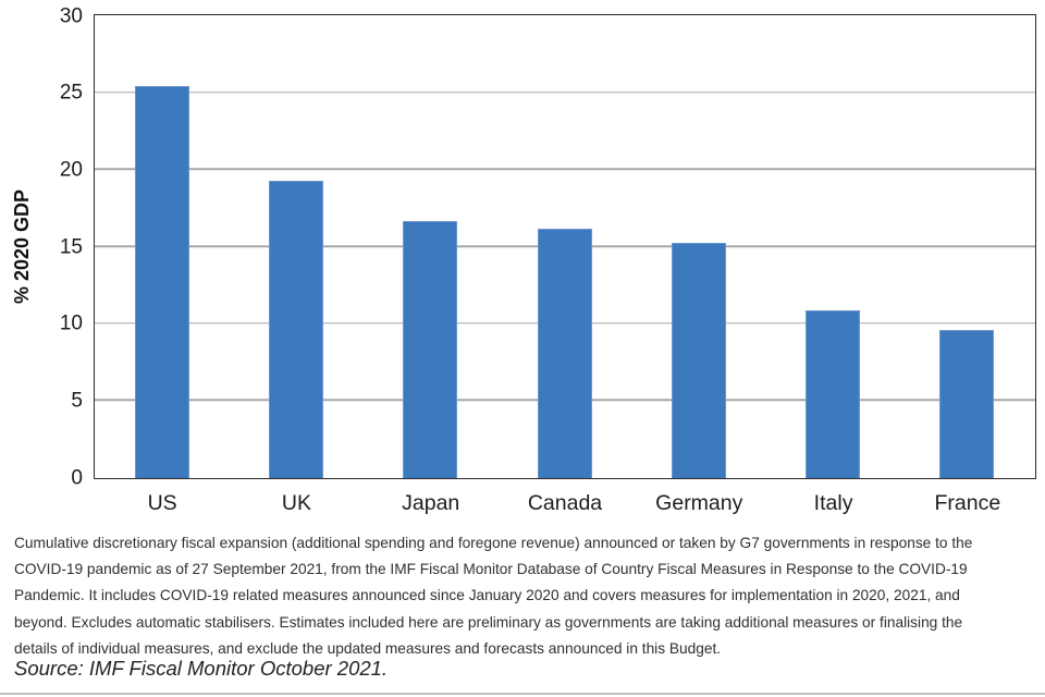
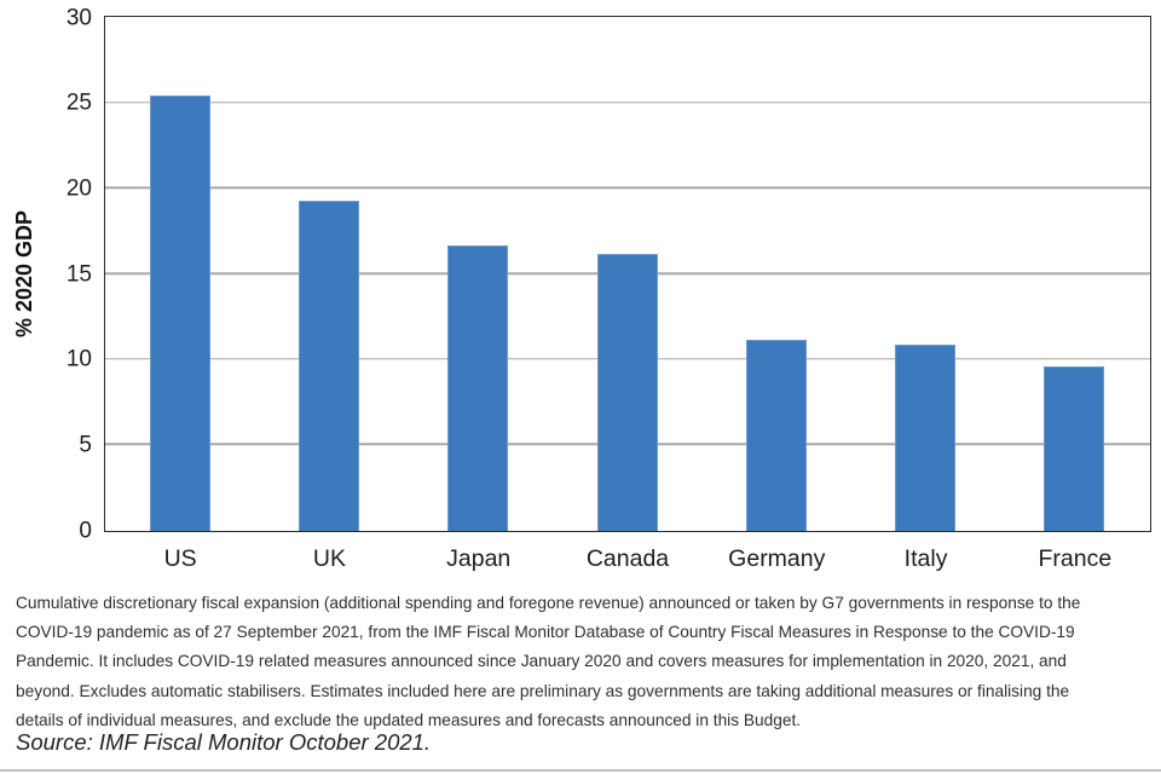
Germany: 15.3 -> 11.2
